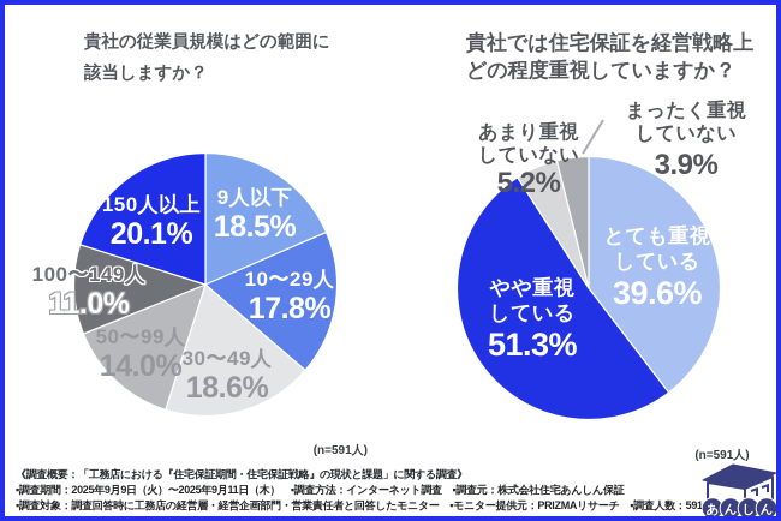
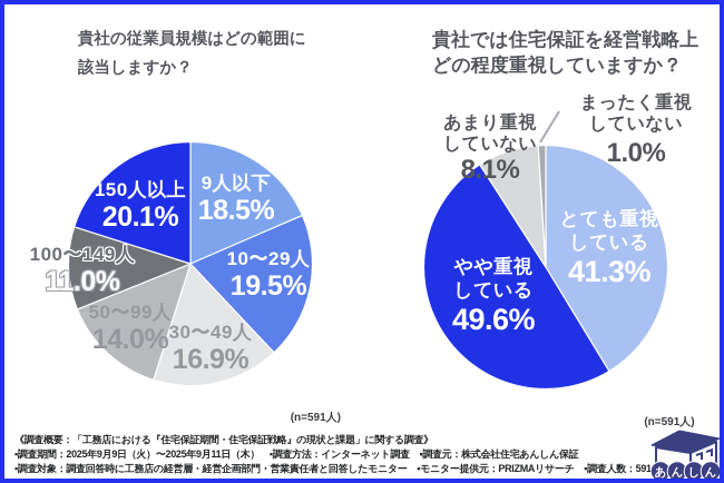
貴社の従業員規模はどの範囲に該当しますか？/10〜29人: 17.8% -> 19.5%
貴社の従業員規模はどの範囲に該当しますか？/30〜49人: 18.6% -> 16.9%
貴社では住宅保証を経営戦略上どの程度重視していますか？/とても重視している: 39.6% -> 41.3%
貴社では住宅保証を経営戦略上どの程度重視していますか？/やや重視している: 51.3% -> 49.6%
貴社では住宅保証を経営戦略上どの程度重視していますか？/あまり重視していない: 5.2% -> 8.1%
貴社では住宅保証を経営戦略上どの程度重視していますか？/まったく重視していない: 3.9% -> 1.0%
